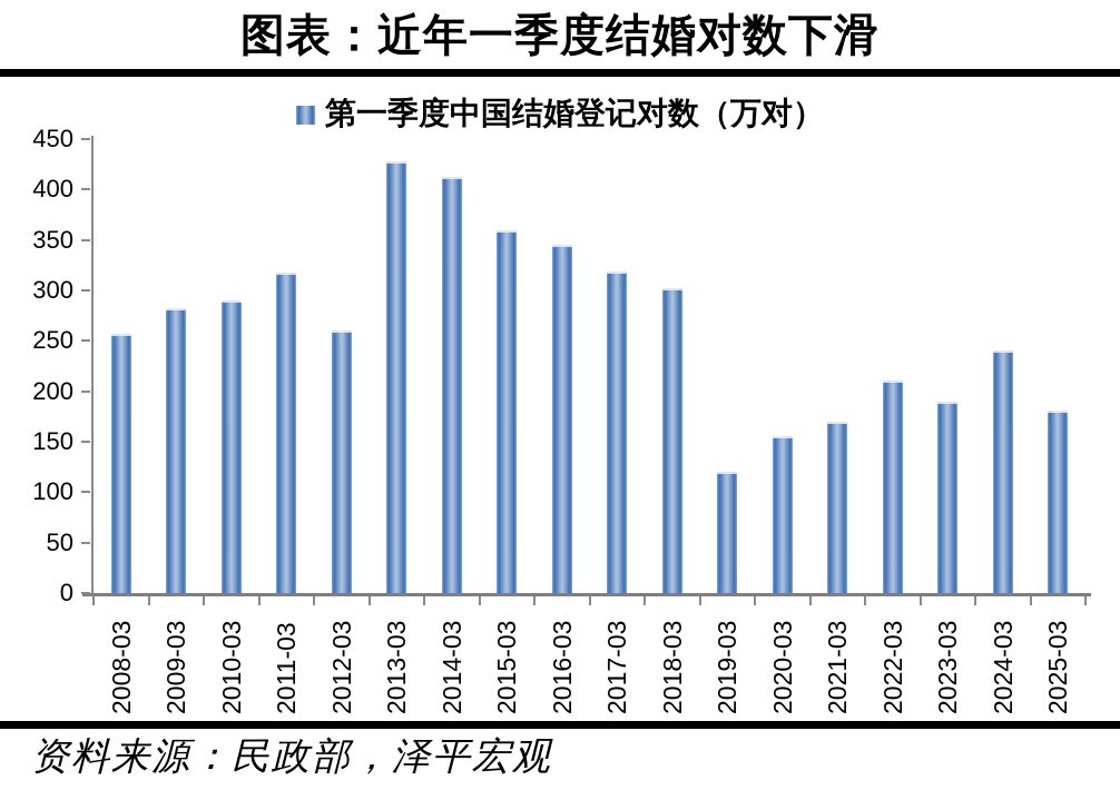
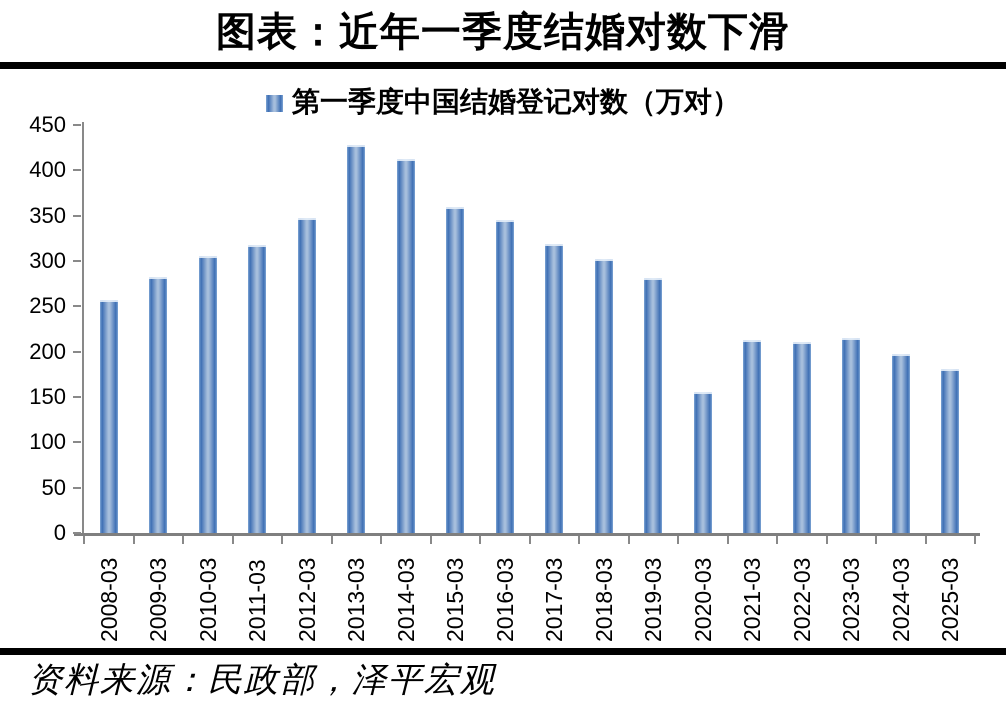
2010-03: 290 -> 300
2012-03: 260 -> 350
2019-03: 120 -> 280
2021-03: 170 -> 210
2023-03: 190 -> 220
2024-03: 240 -> 200
